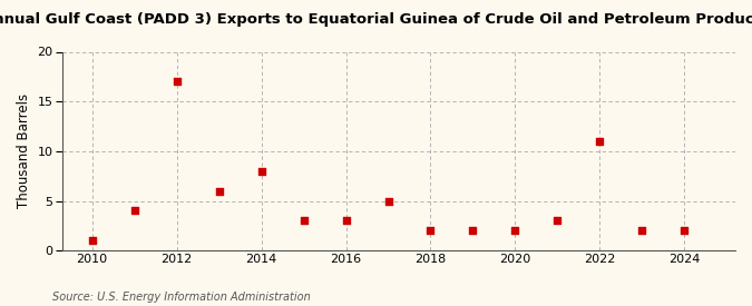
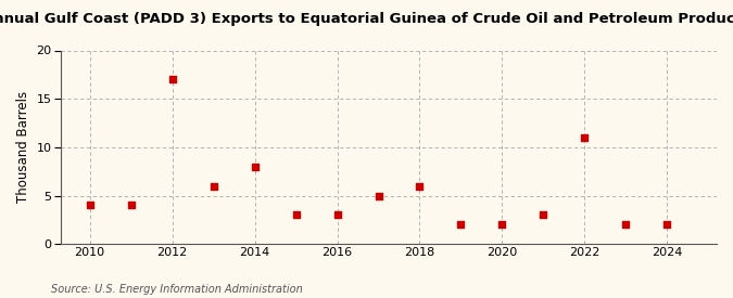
2010: 1 -> 4
2018: 2 -> 6
